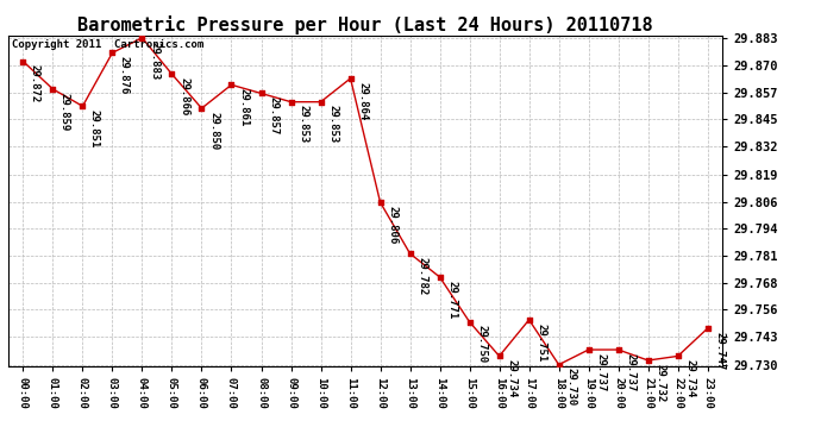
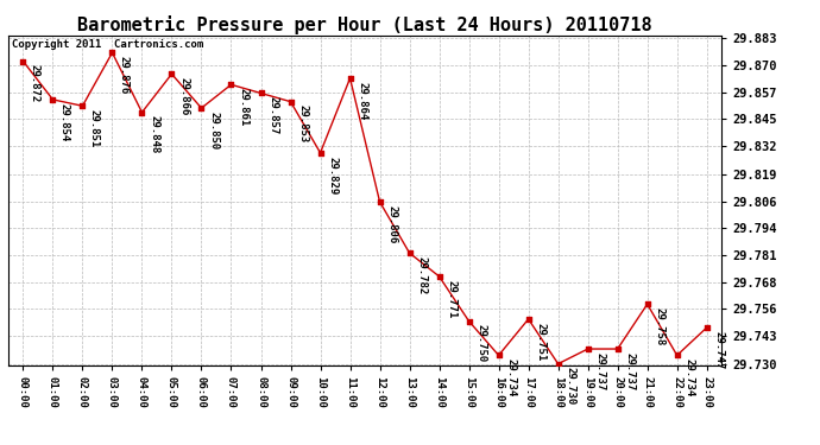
01:00: 29.859 -> 29.854
04:00: 29.883 -> 29.848
10:00: 29.853 -> 29.829
21:00: 29.732 -> 29.758
